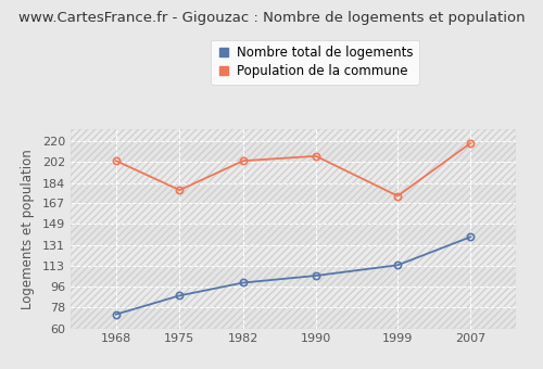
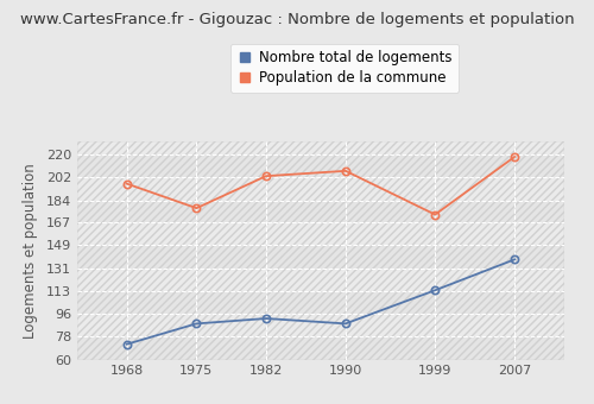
Population de la commune/1968: 203 -> 197
Nombre total de logements/1982: 99 -> 92
Nombre total de logements/1990: 105 -> 88
